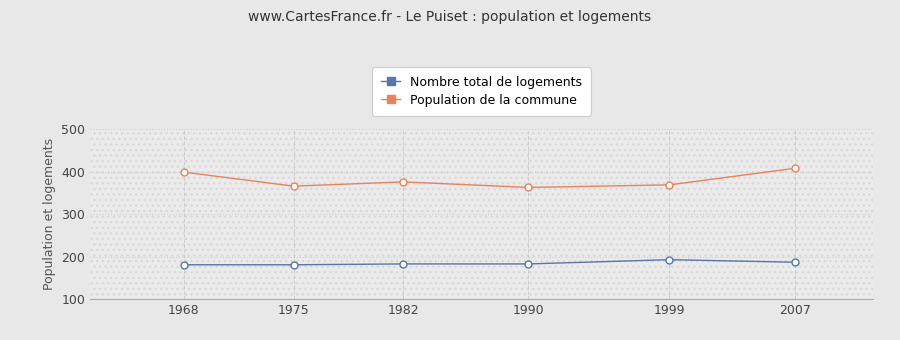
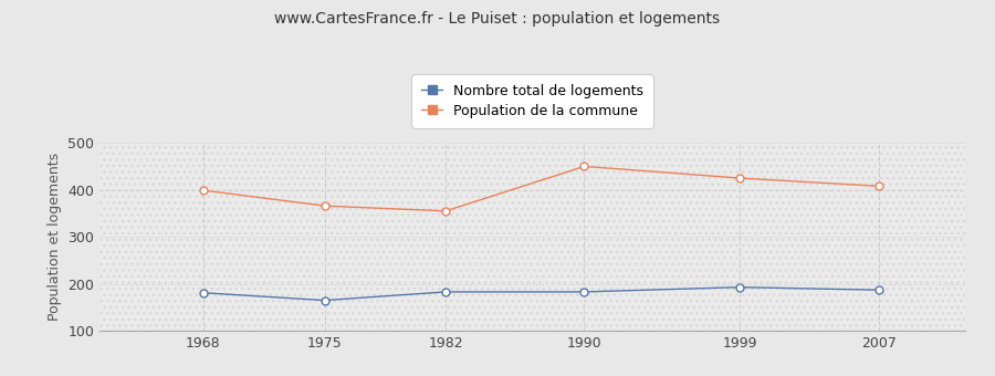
Nombre total de logements/1975: 181 -> 165
Population de la commune/1982: 376 -> 355
Population de la commune/1990: 363 -> 450
Population de la commune/1999: 369 -> 425
